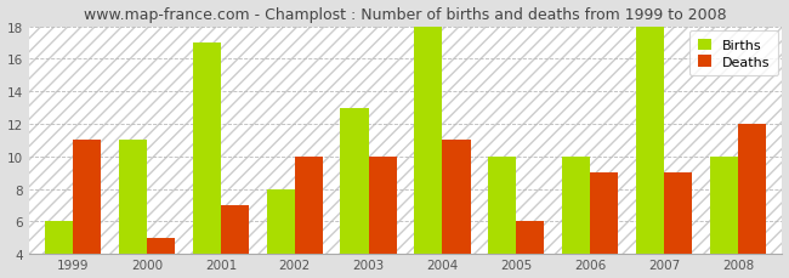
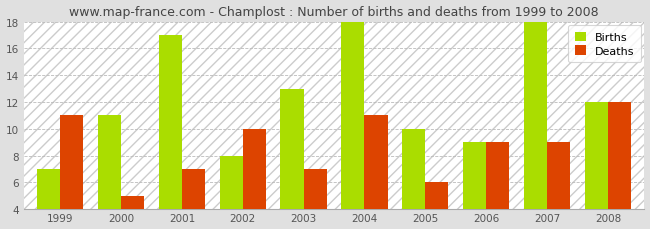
Births/1999: 6 -> 7
Deaths/2003: 10 -> 7
Births/2006: 10 -> 9
Births/2008: 10 -> 12
